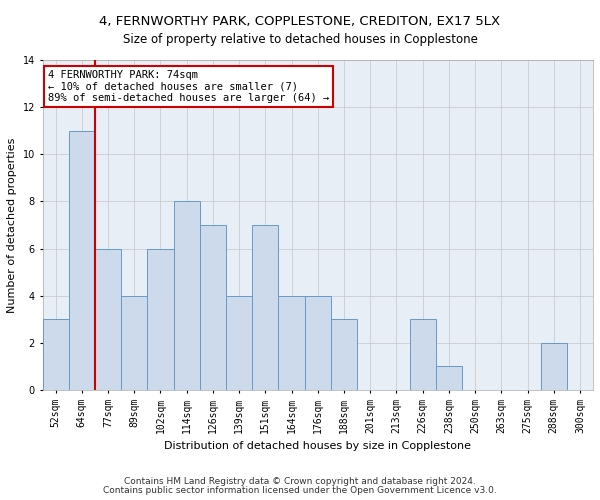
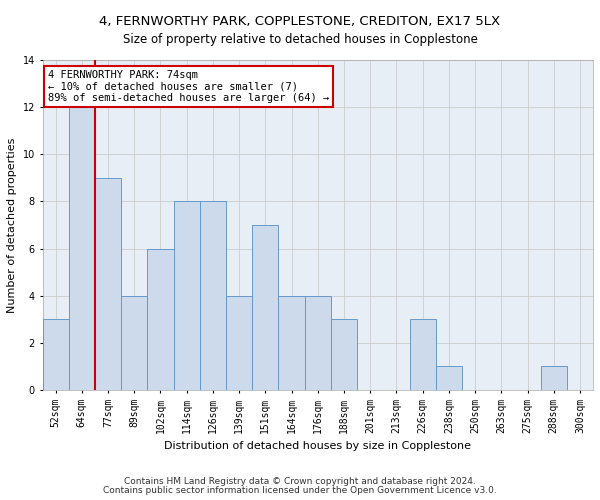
64sqm: 11 -> 12
77sqm: 6 -> 9
126sqm: 7 -> 8
288sqm: 2 -> 1
